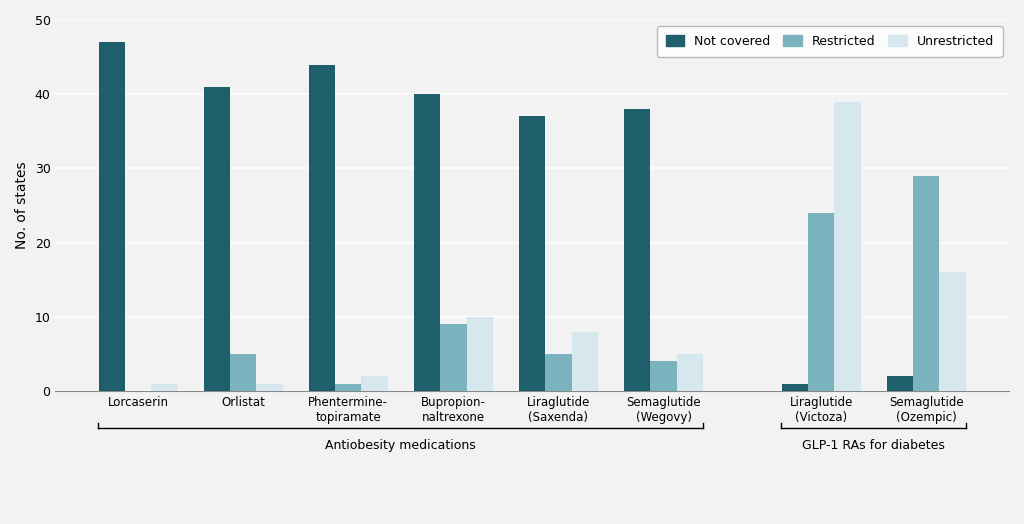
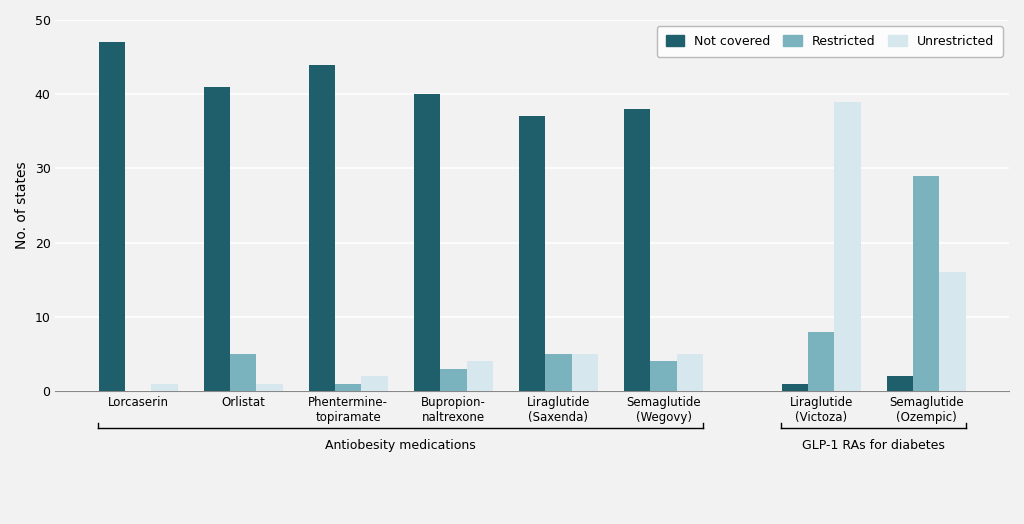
Restricted/Bupropion- naltrexone: 9 -> 3
Unrestricted/Bupropion- naltrexone: 10 -> 4
Unrestricted/Liraglutide (Saxenda): 8 -> 5
Restricted/Liraglutide (Victoza): 24 -> 8
